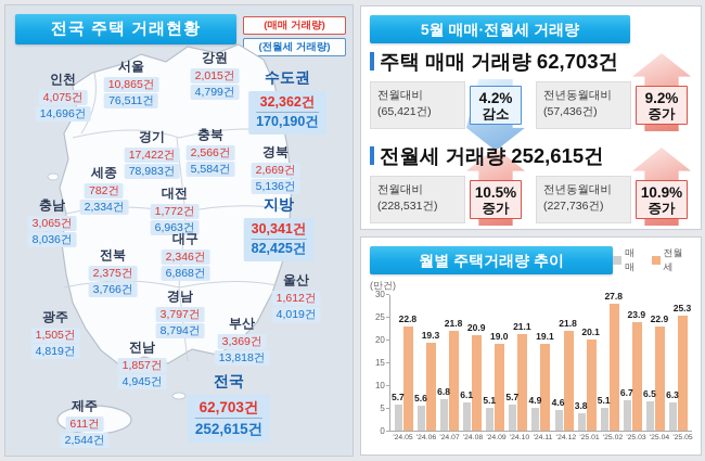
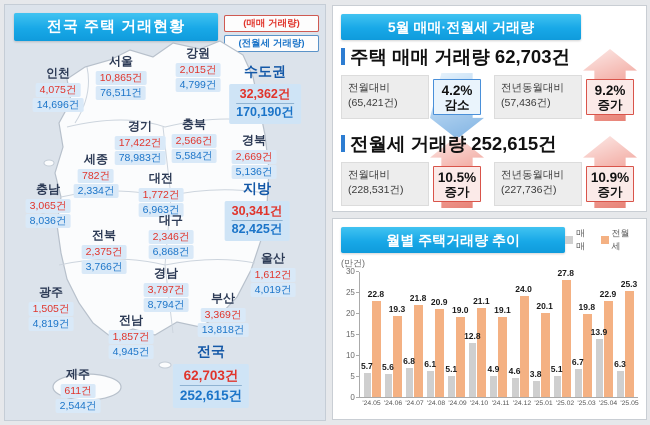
매매/'24.10: 5.7 -> 12.8
전월세/'24.12: 21.8 -> 24.0
전월세/'25.03: 23.9 -> 19.8
매매/'25.04: 6.5 -> 13.9
